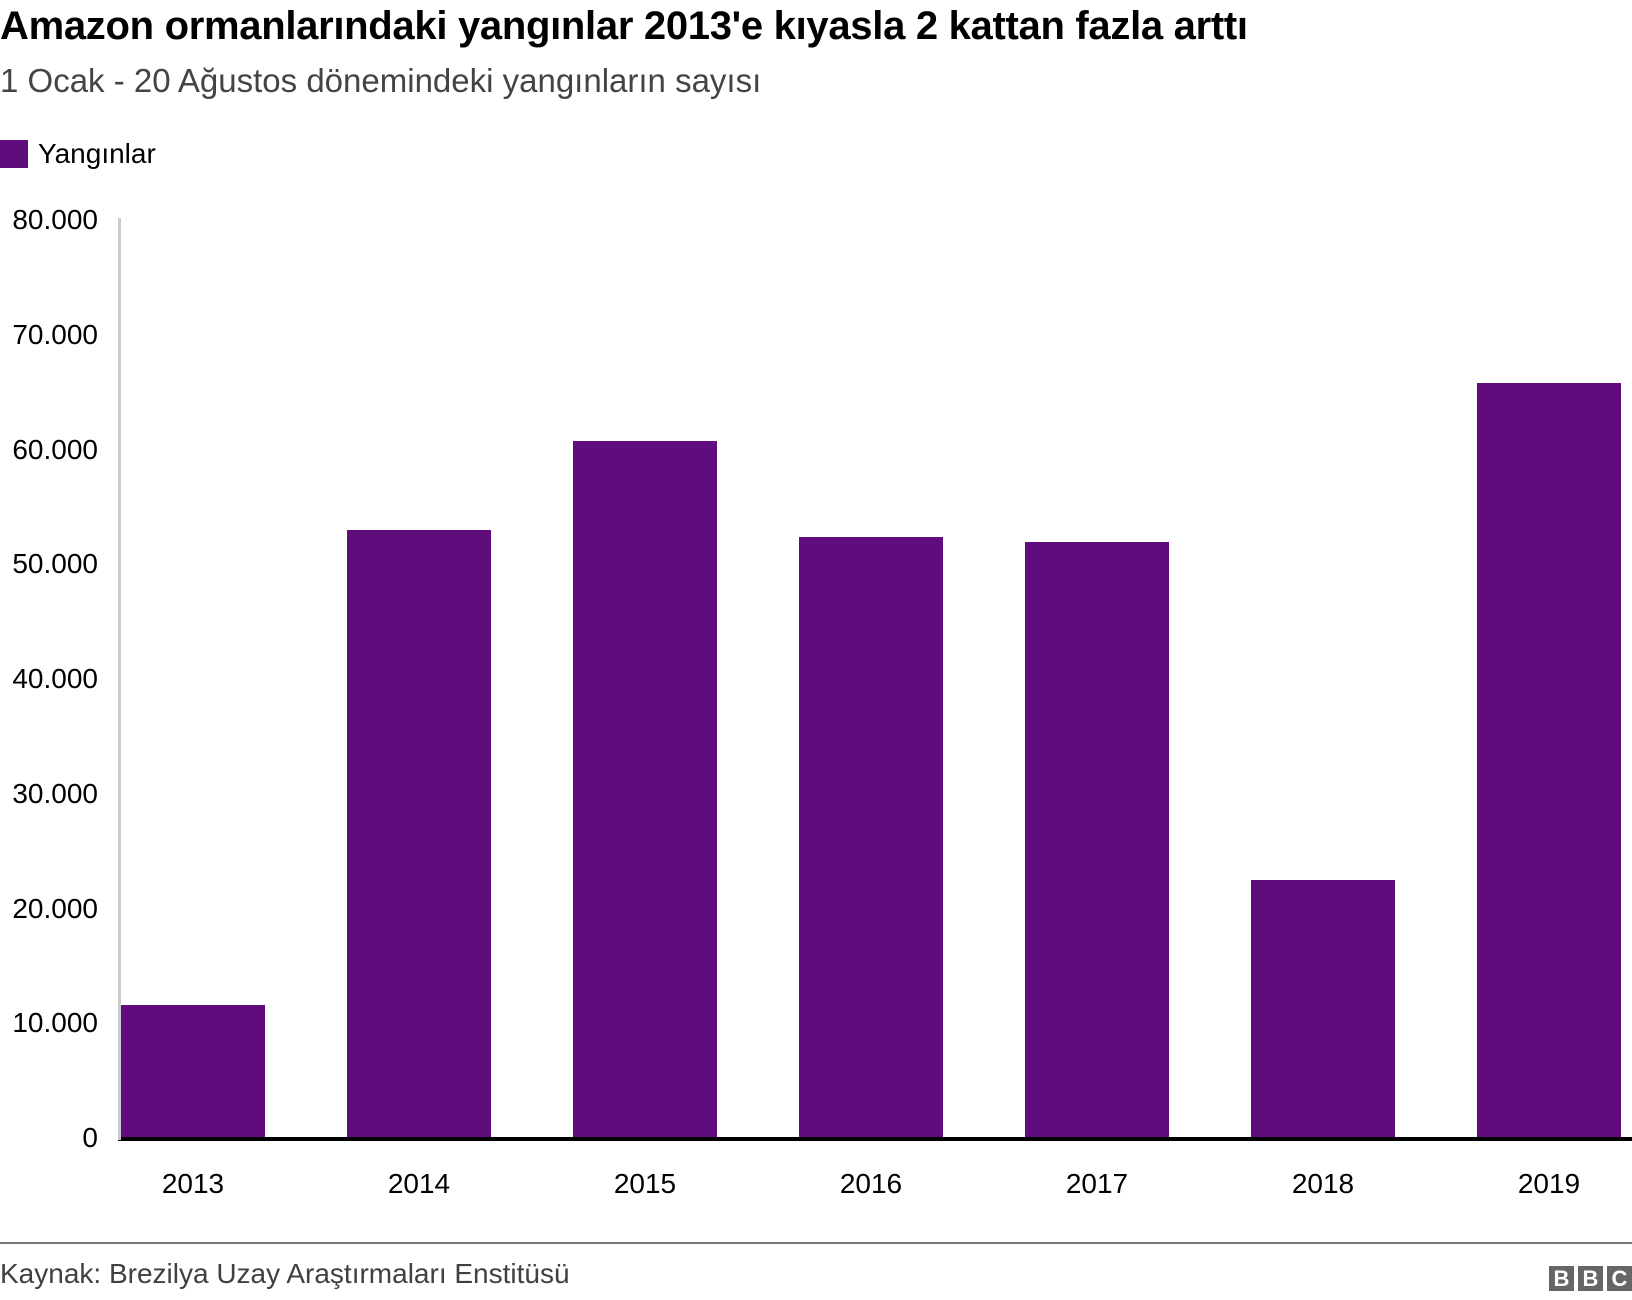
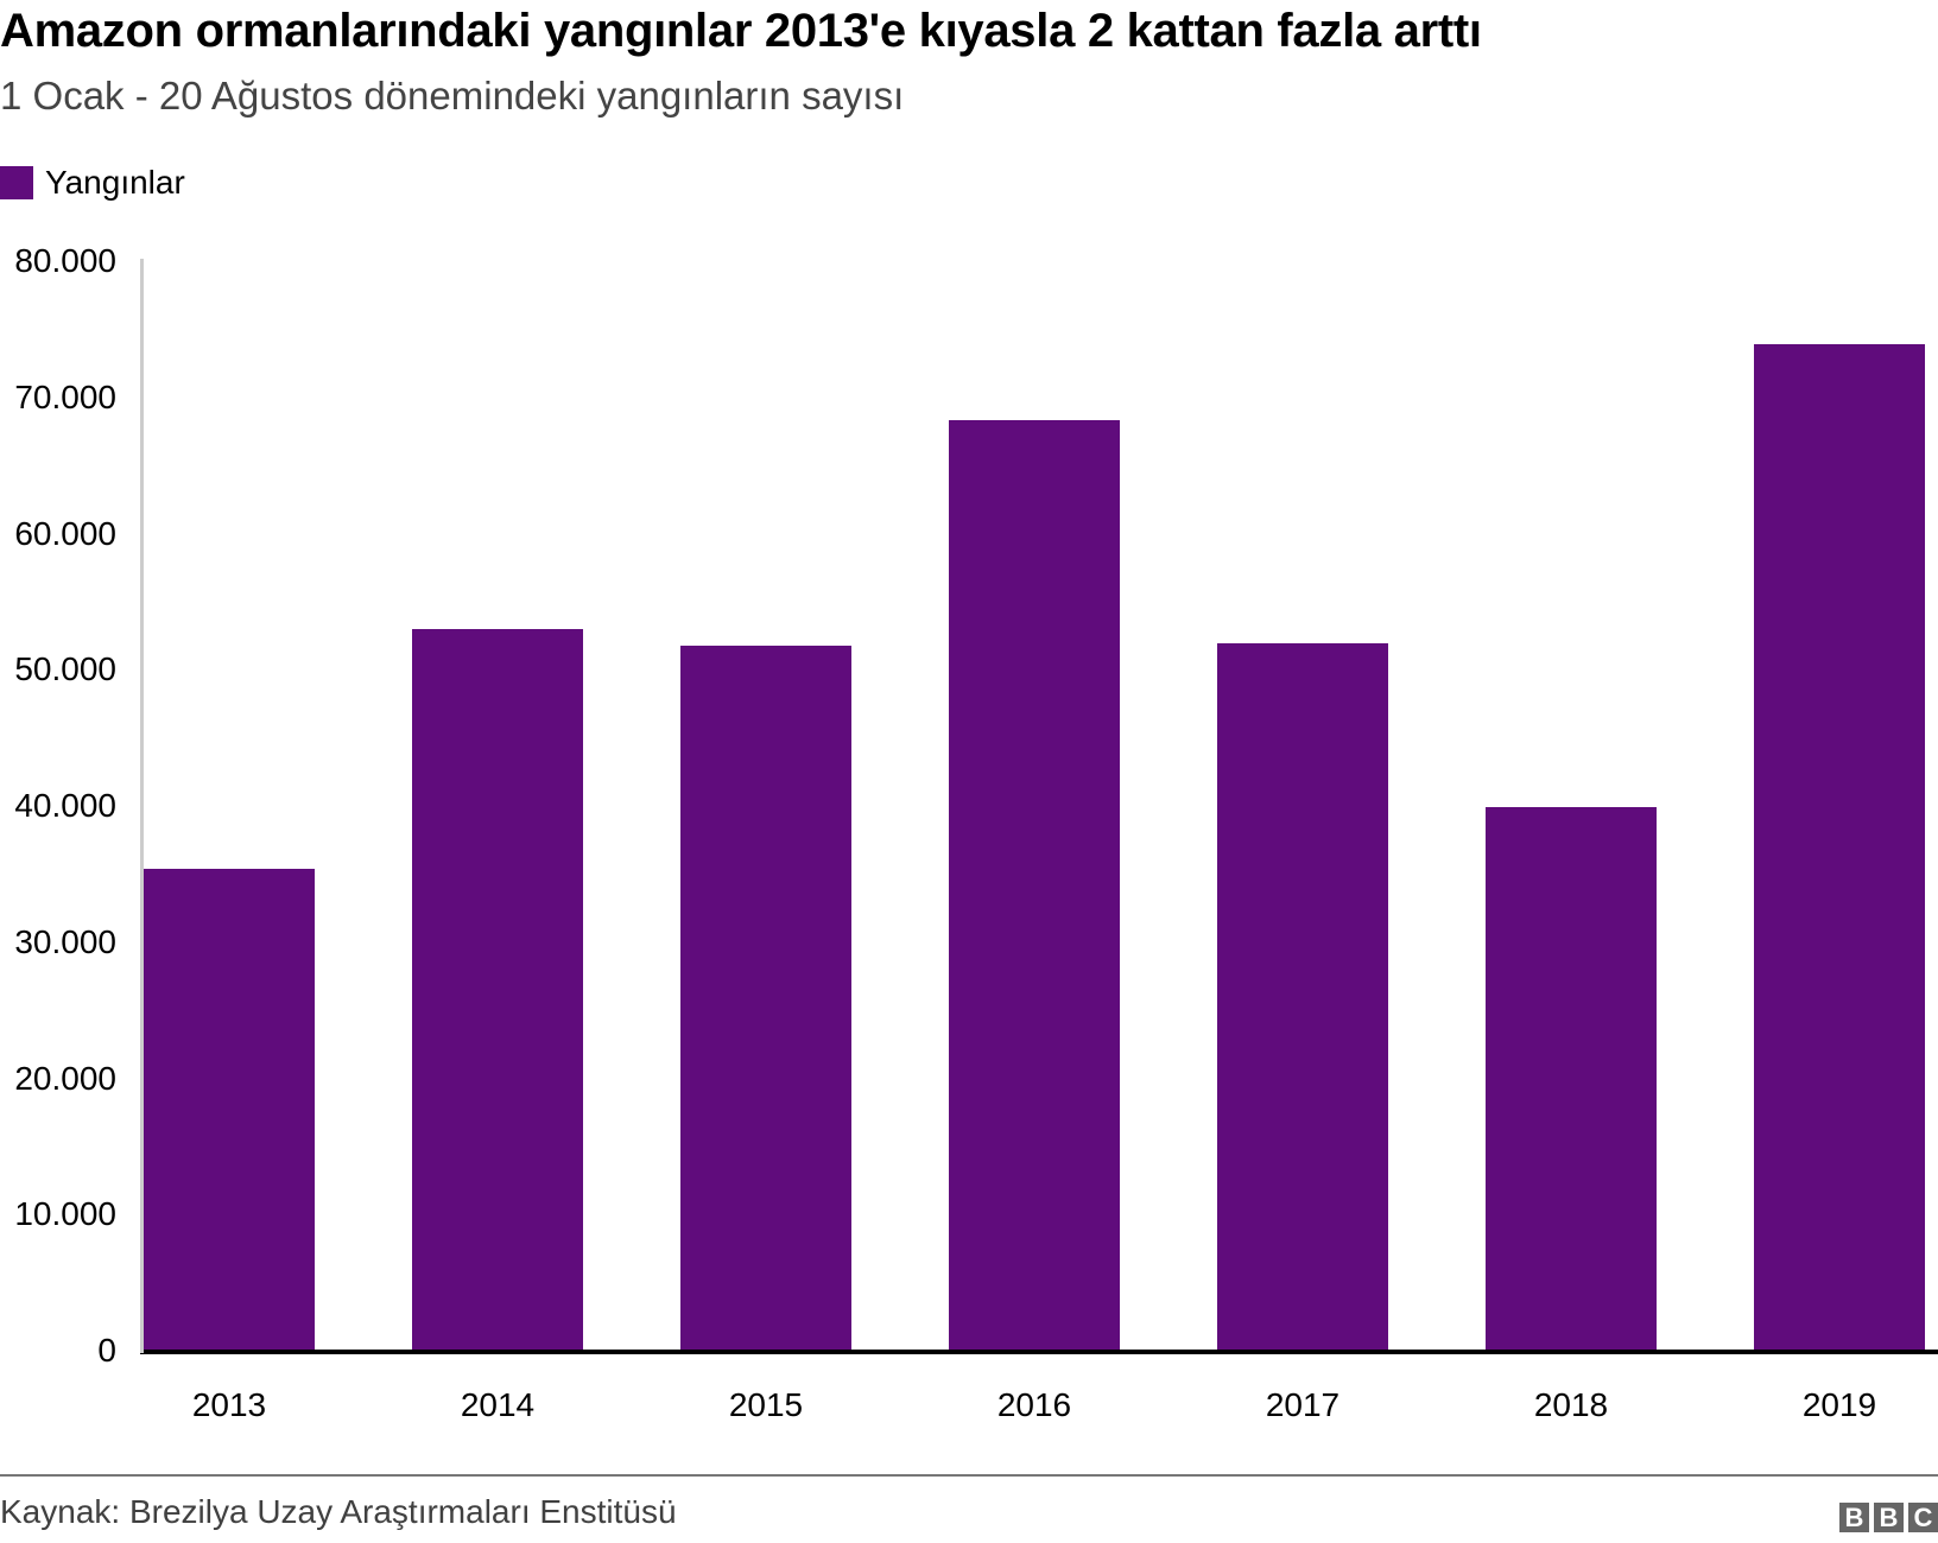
2013: 11600 -> 35400
2015: 60700 -> 51800
2016: 52400 -> 68300
2018: 22500 -> 39900
2019: 65800 -> 73900
